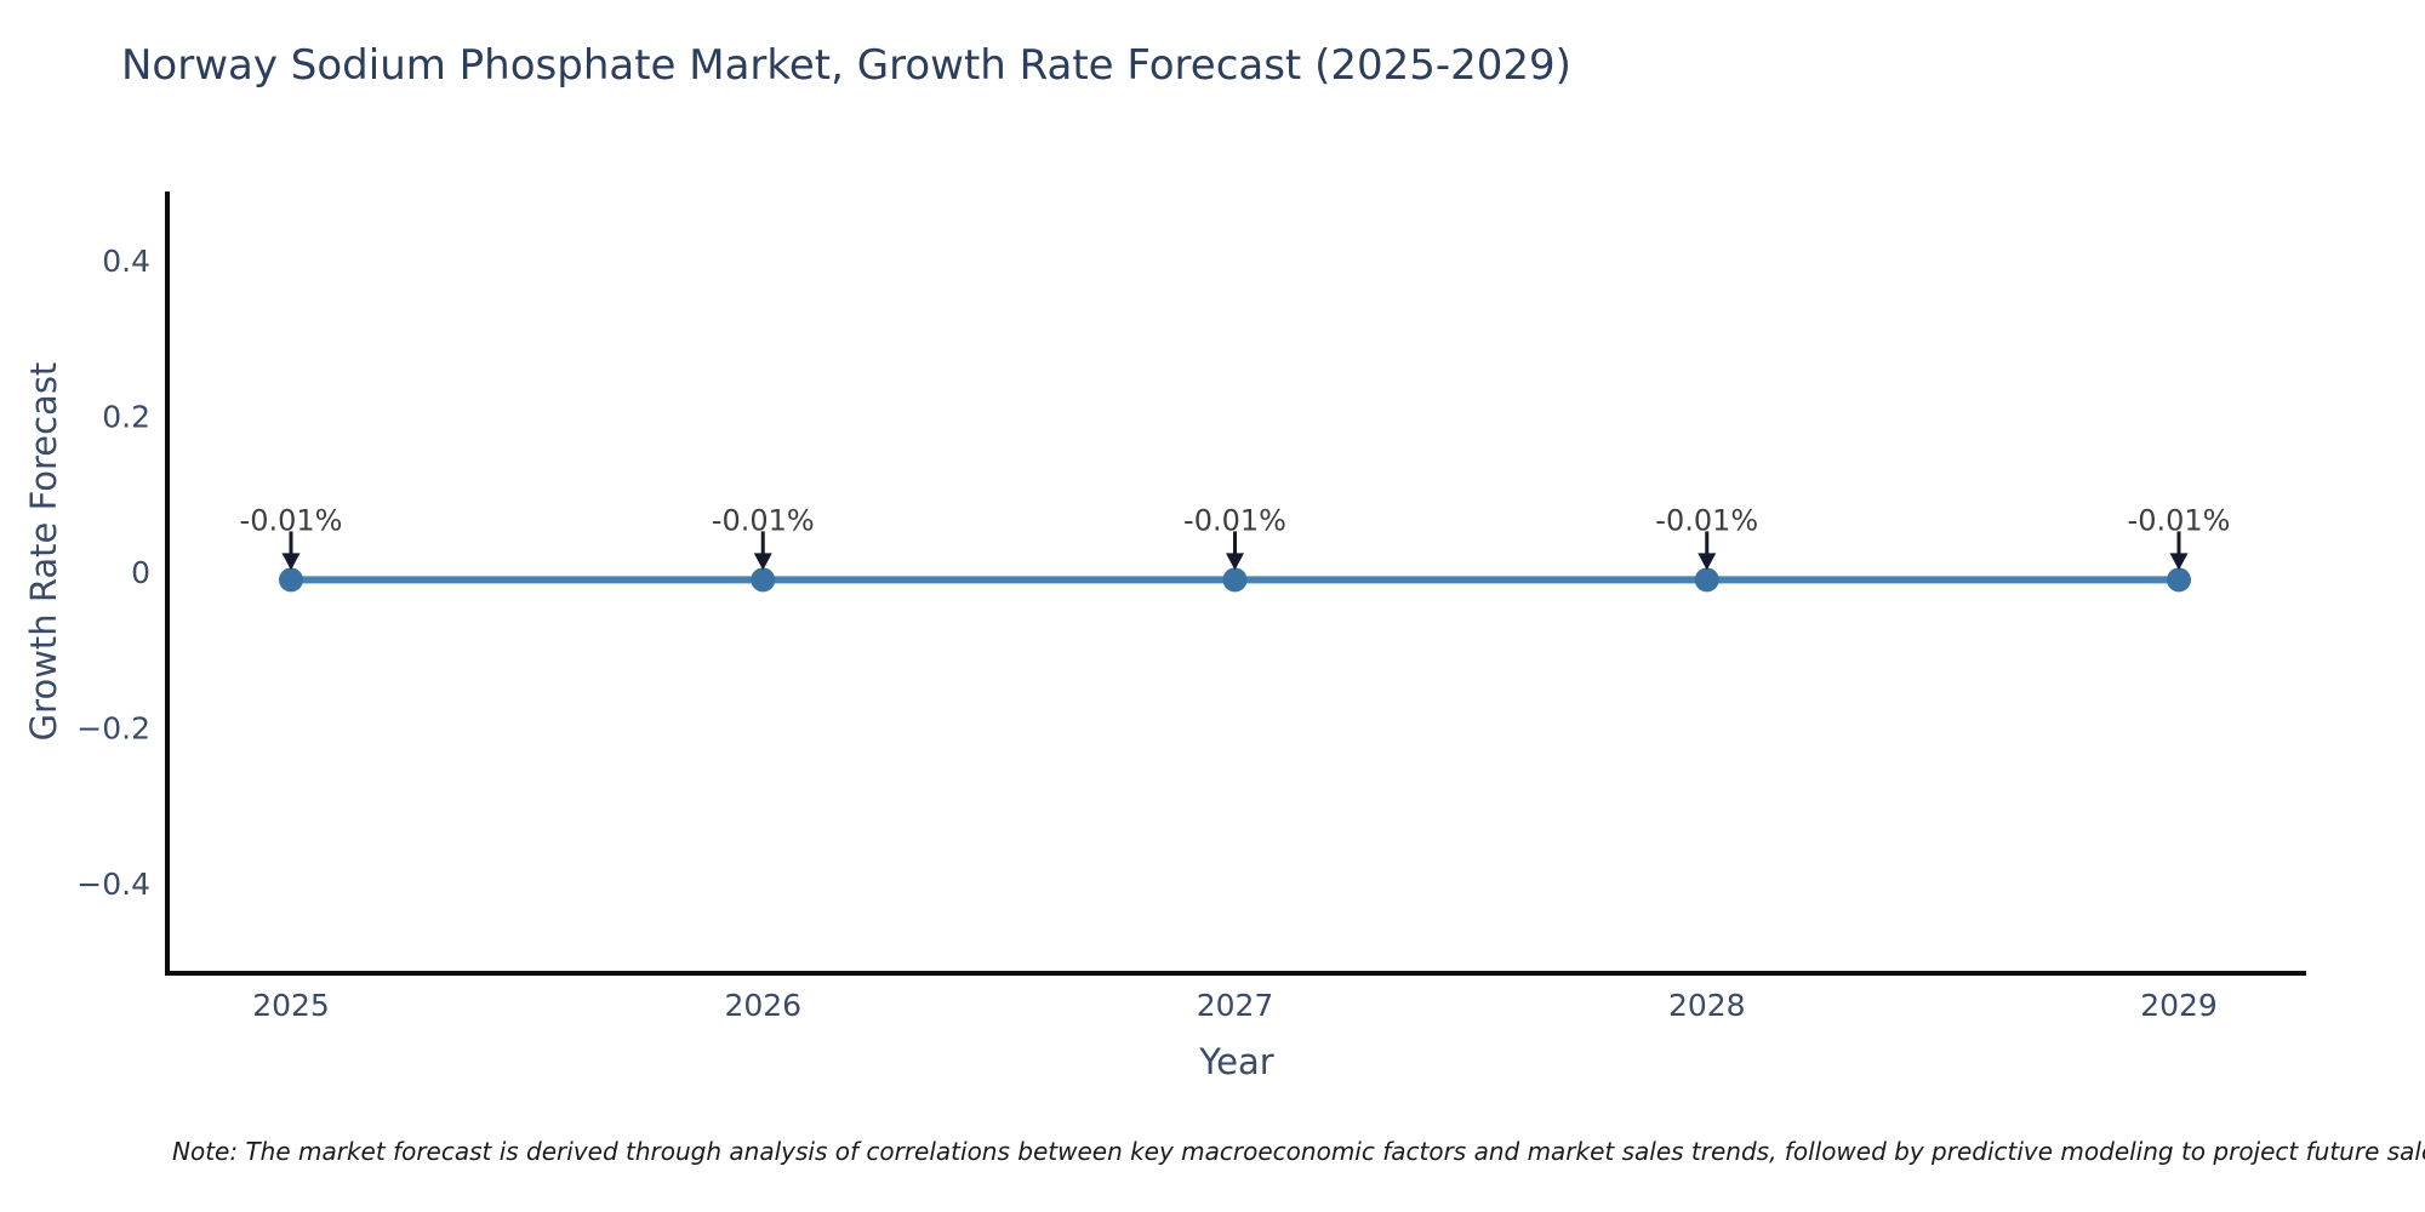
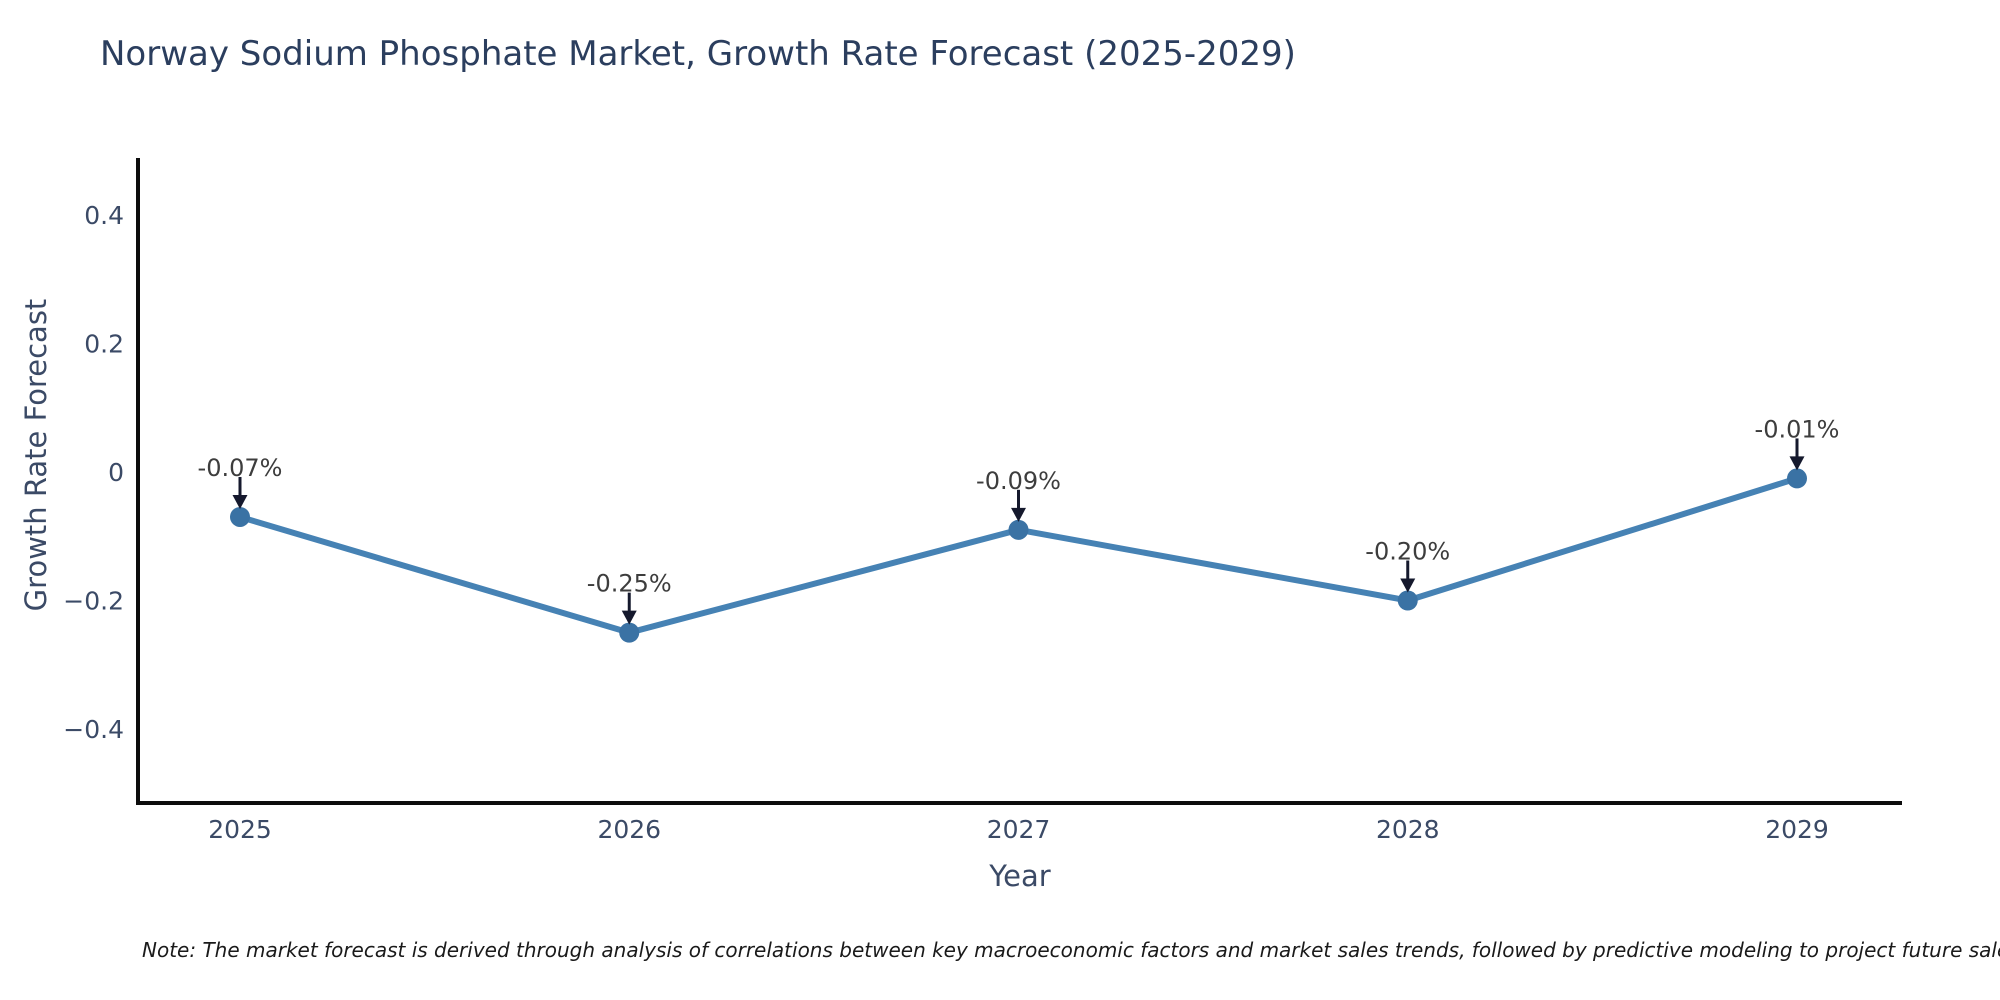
2025: -0.01% -> -0.07%
2026: -0.01% -> -0.25%
2027: -0.01% -> -0.09%
2028: -0.01% -> -0.20%
